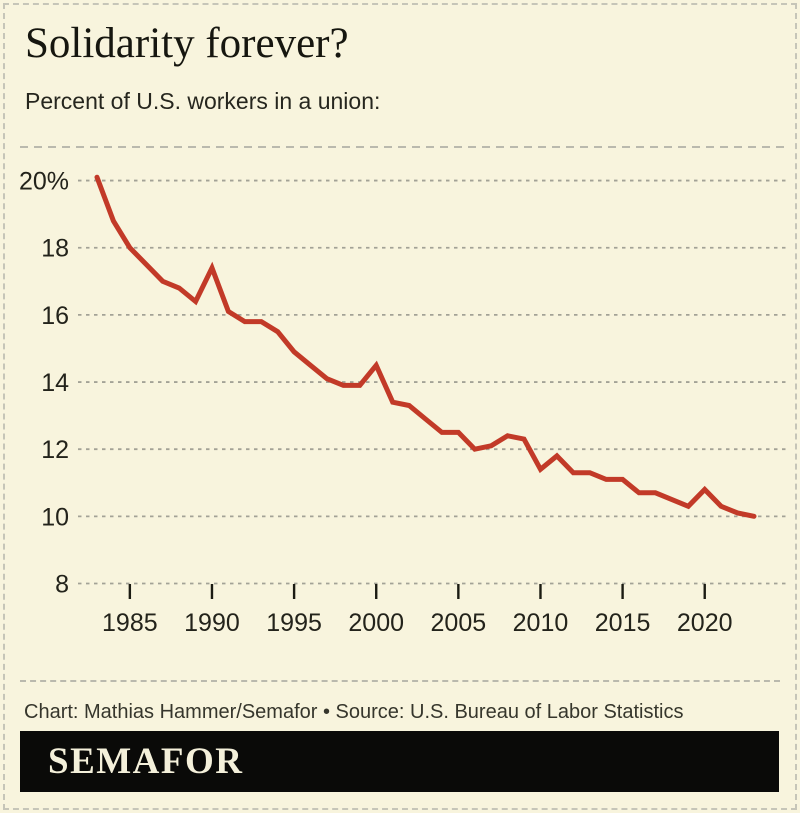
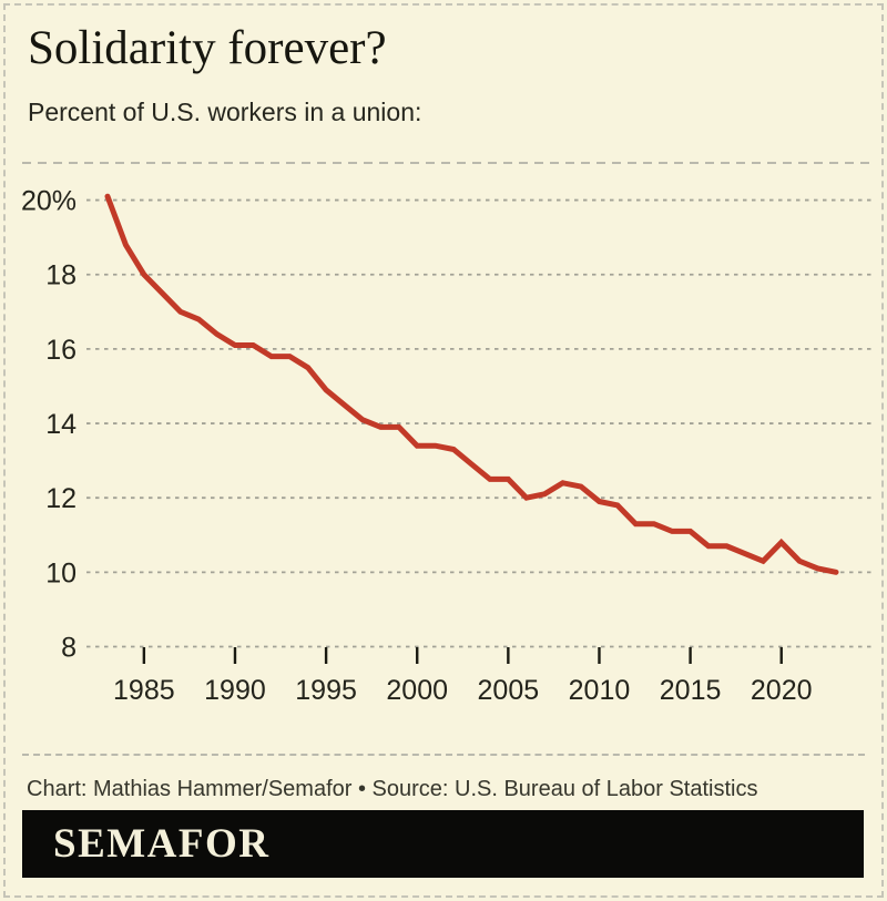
1990: 17.4% -> 16.1%
2000: 14.5% -> 13.4%
2010: 11.4% -> 11.9%
